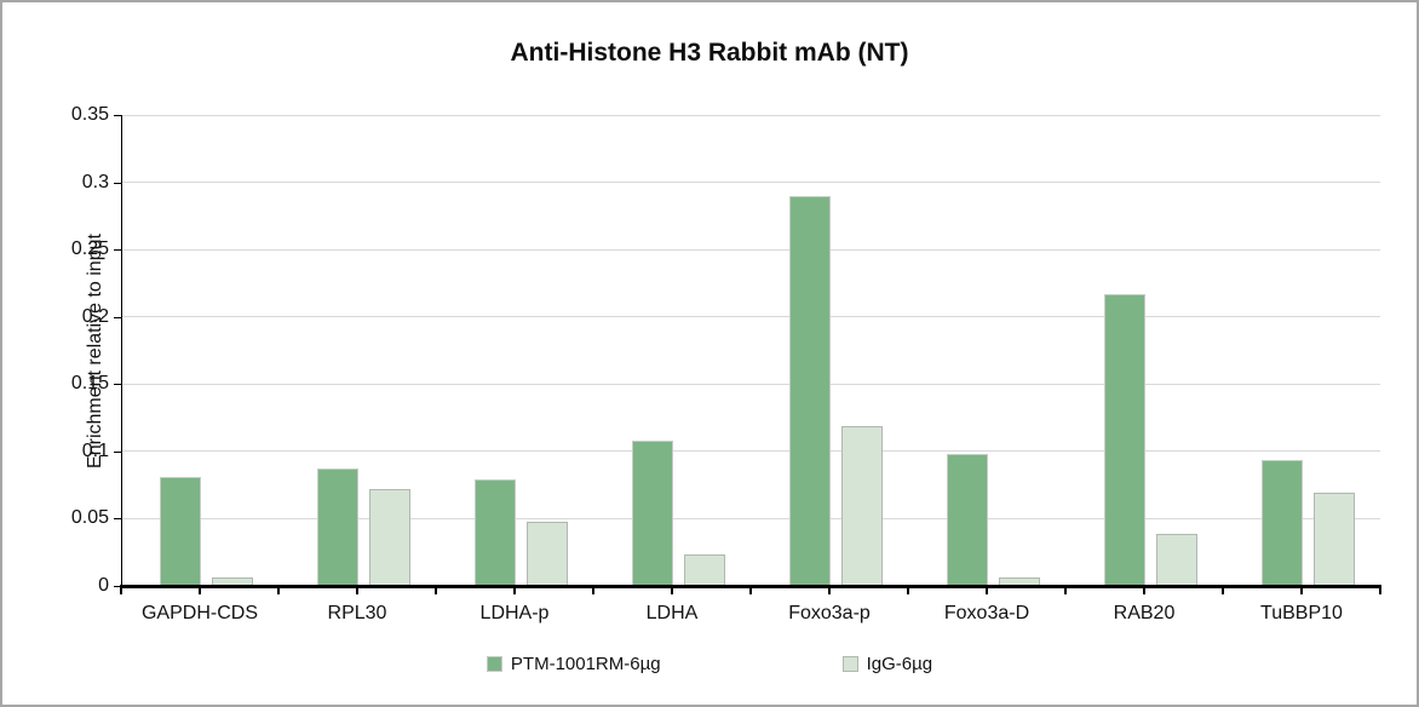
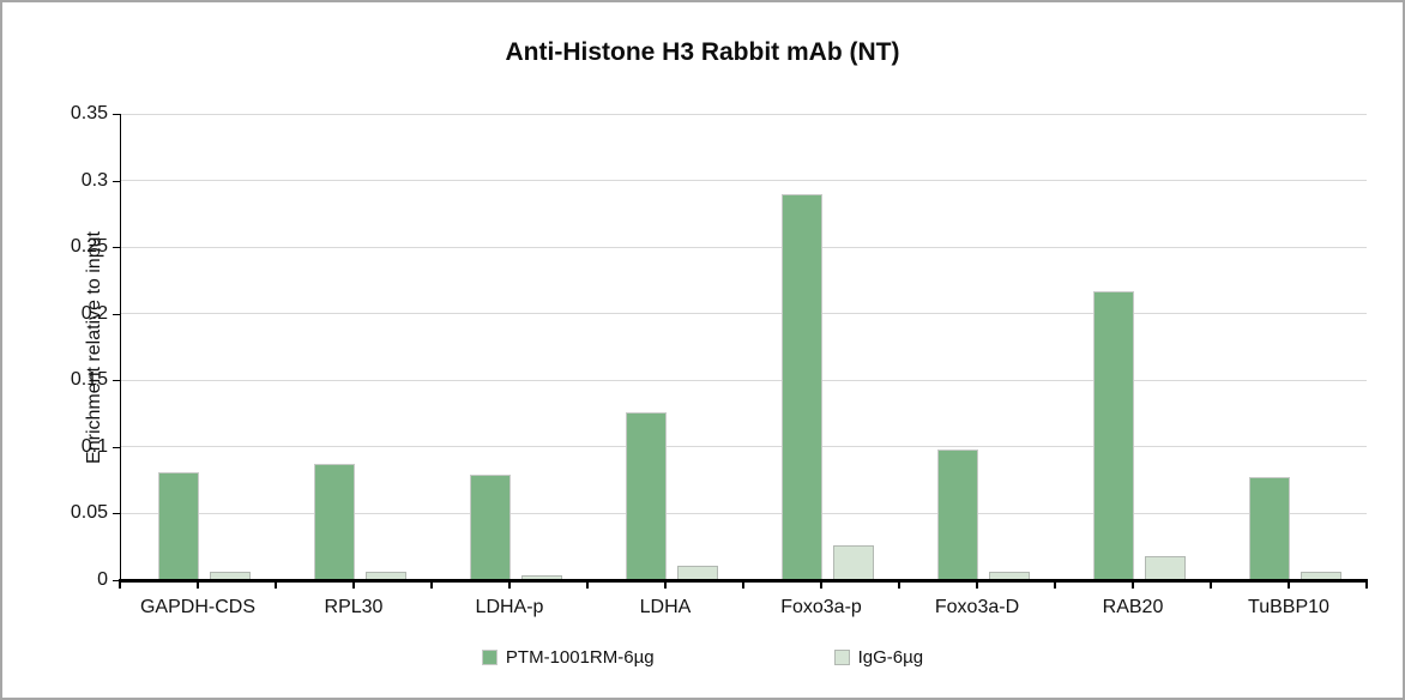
IgG-6µg/RPL30: 0.072 -> 0.006
IgG-6µg/LDHA-p: 0.048 -> 0.004
PTM-1001RM-6µg/LDHA: 0.108 -> 0.126
IgG-6µg/LDHA: 0.023 -> 0.011
IgG-6µg/Foxo3a-p: 0.119 -> 0.026
IgG-6µg/RAB20: 0.039 -> 0.018
PTM-1001RM-6µg/TuBBP10: 0.094 -> 0.077
IgG-6µg/TuBBP10: 0.069 -> 0.006
